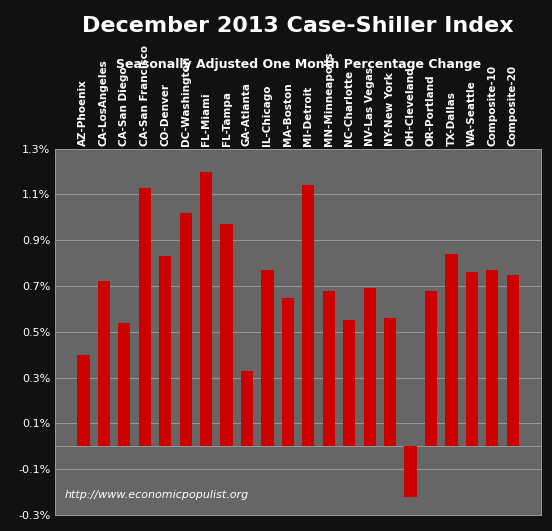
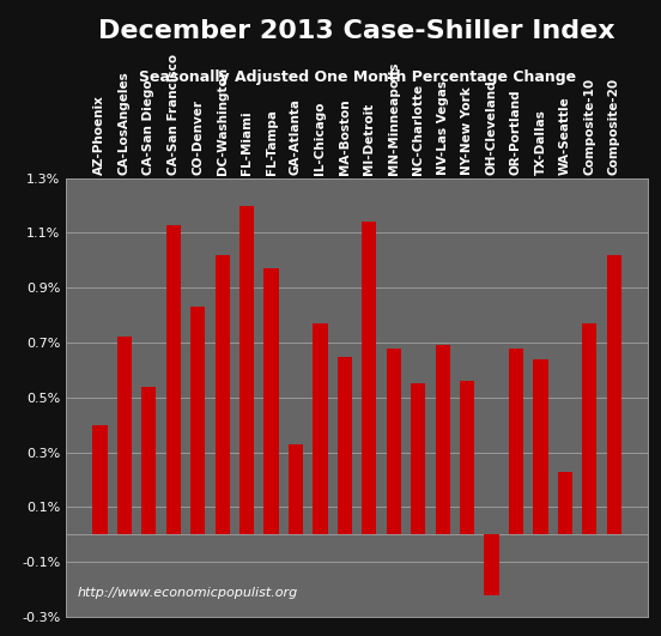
TX-Dallas: 0.84% -> 0.64%
WA-Seattle: 0.76% -> 0.23%
Composite-20: 0.75% -> 1.02%
